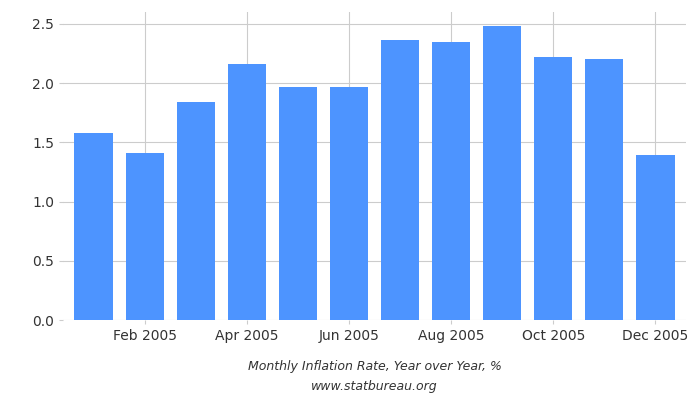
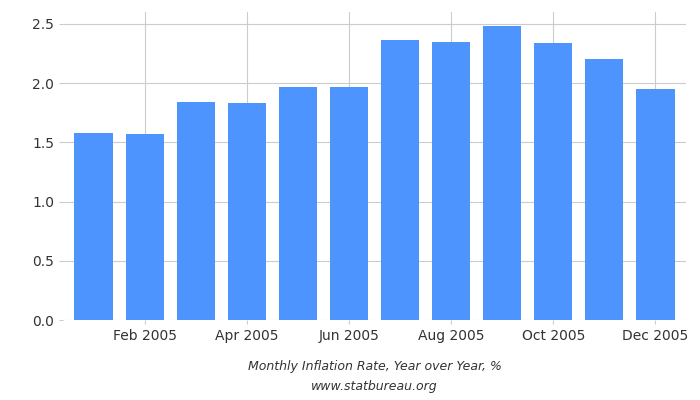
Feb 2005: 1.41 -> 1.57
Apr 2005: 2.16 -> 1.83
Oct 2005: 2.22 -> 2.34
Dec 2005: 1.39 -> 1.95
